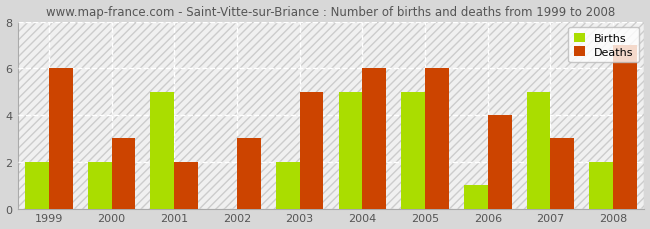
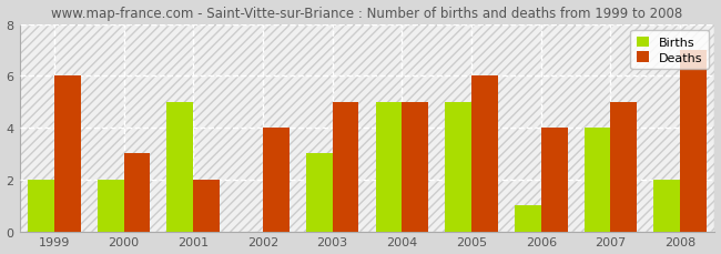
Deaths/2002: 3 -> 4
Births/2003: 2 -> 3
Deaths/2004: 6 -> 5
Births/2007: 5 -> 4
Deaths/2007: 3 -> 5
